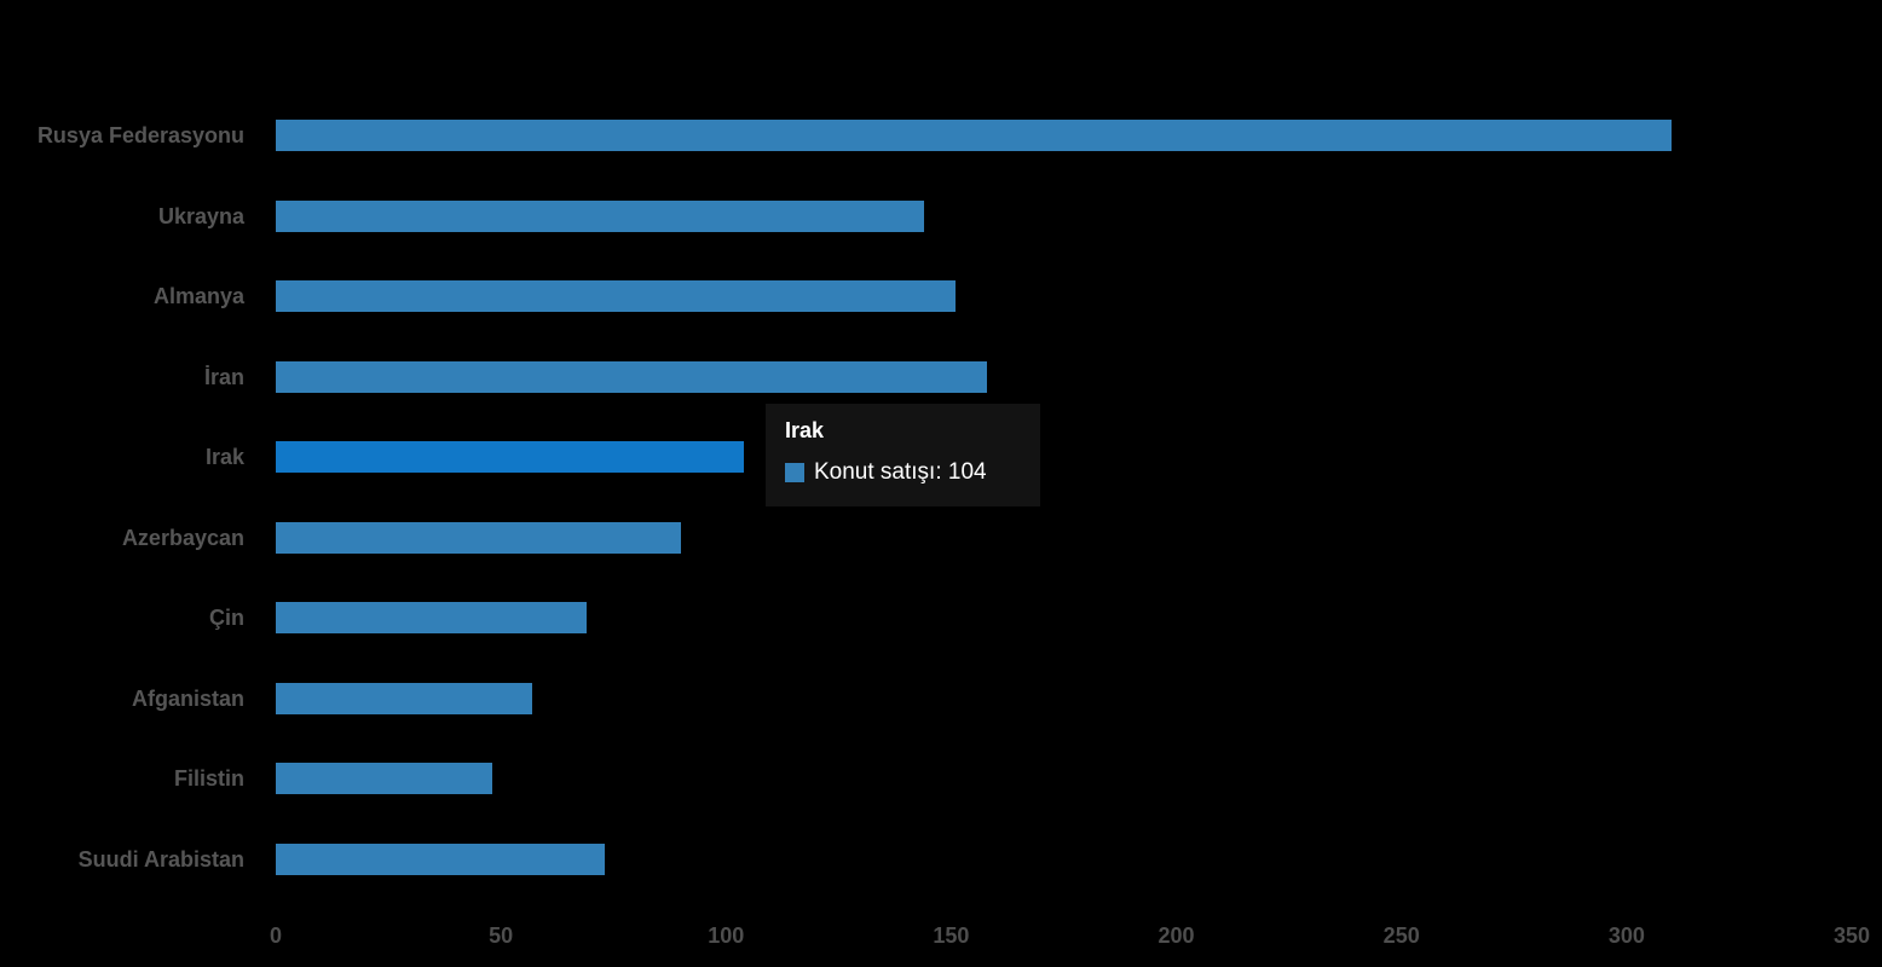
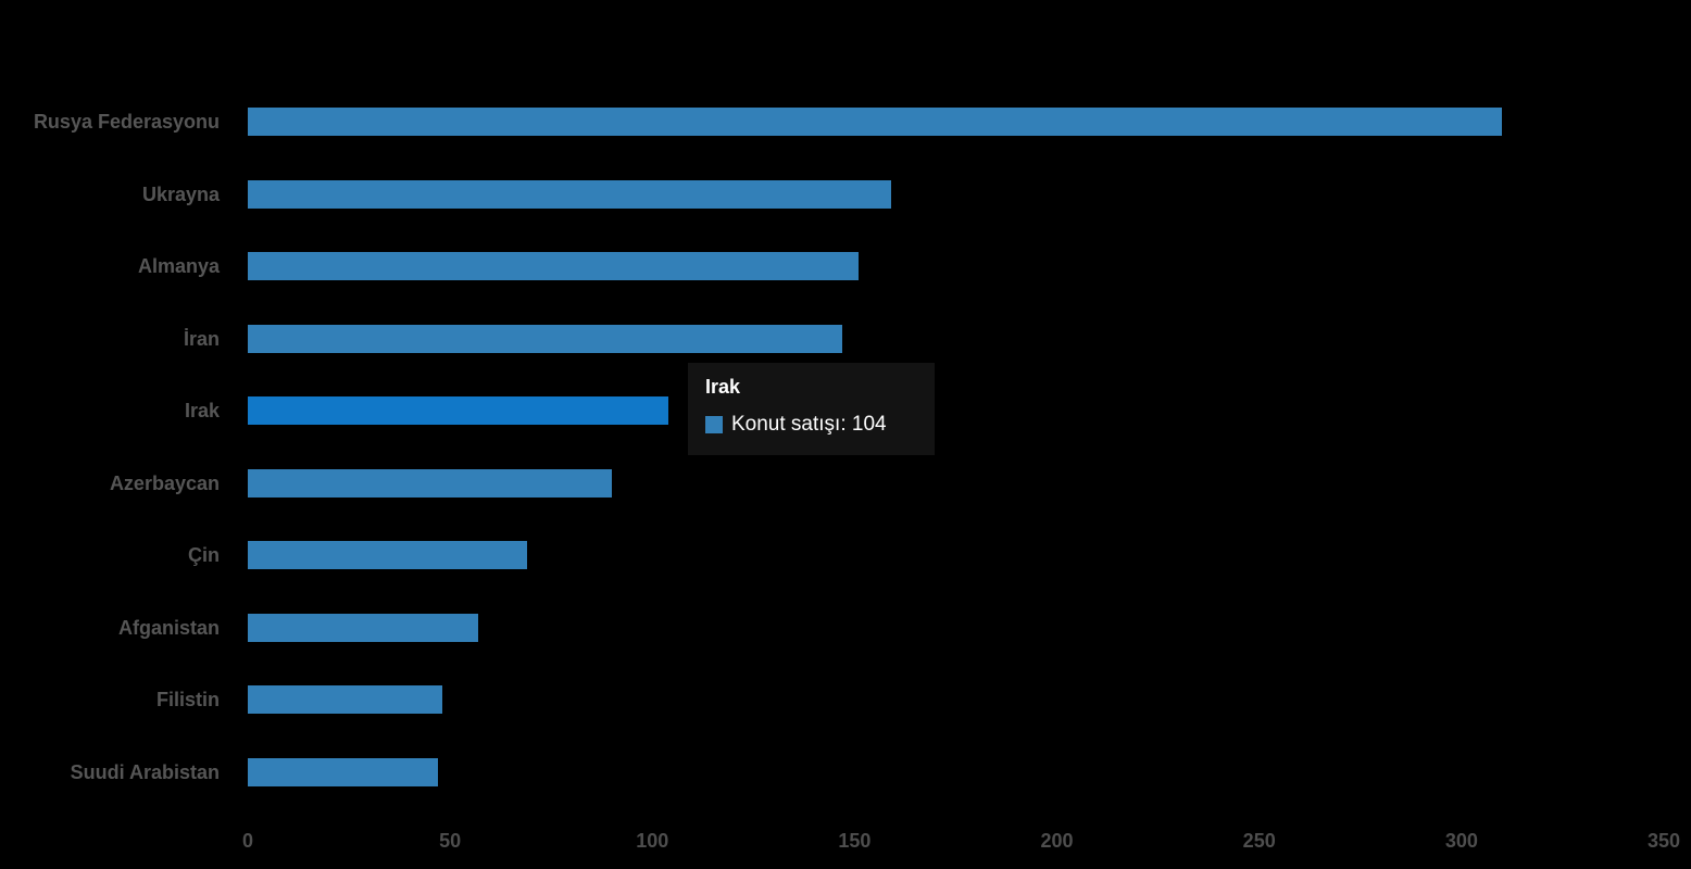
Ukrayna: 144 -> 159
İran: 158 -> 147
Suudi Arabistan: 73 -> 47
